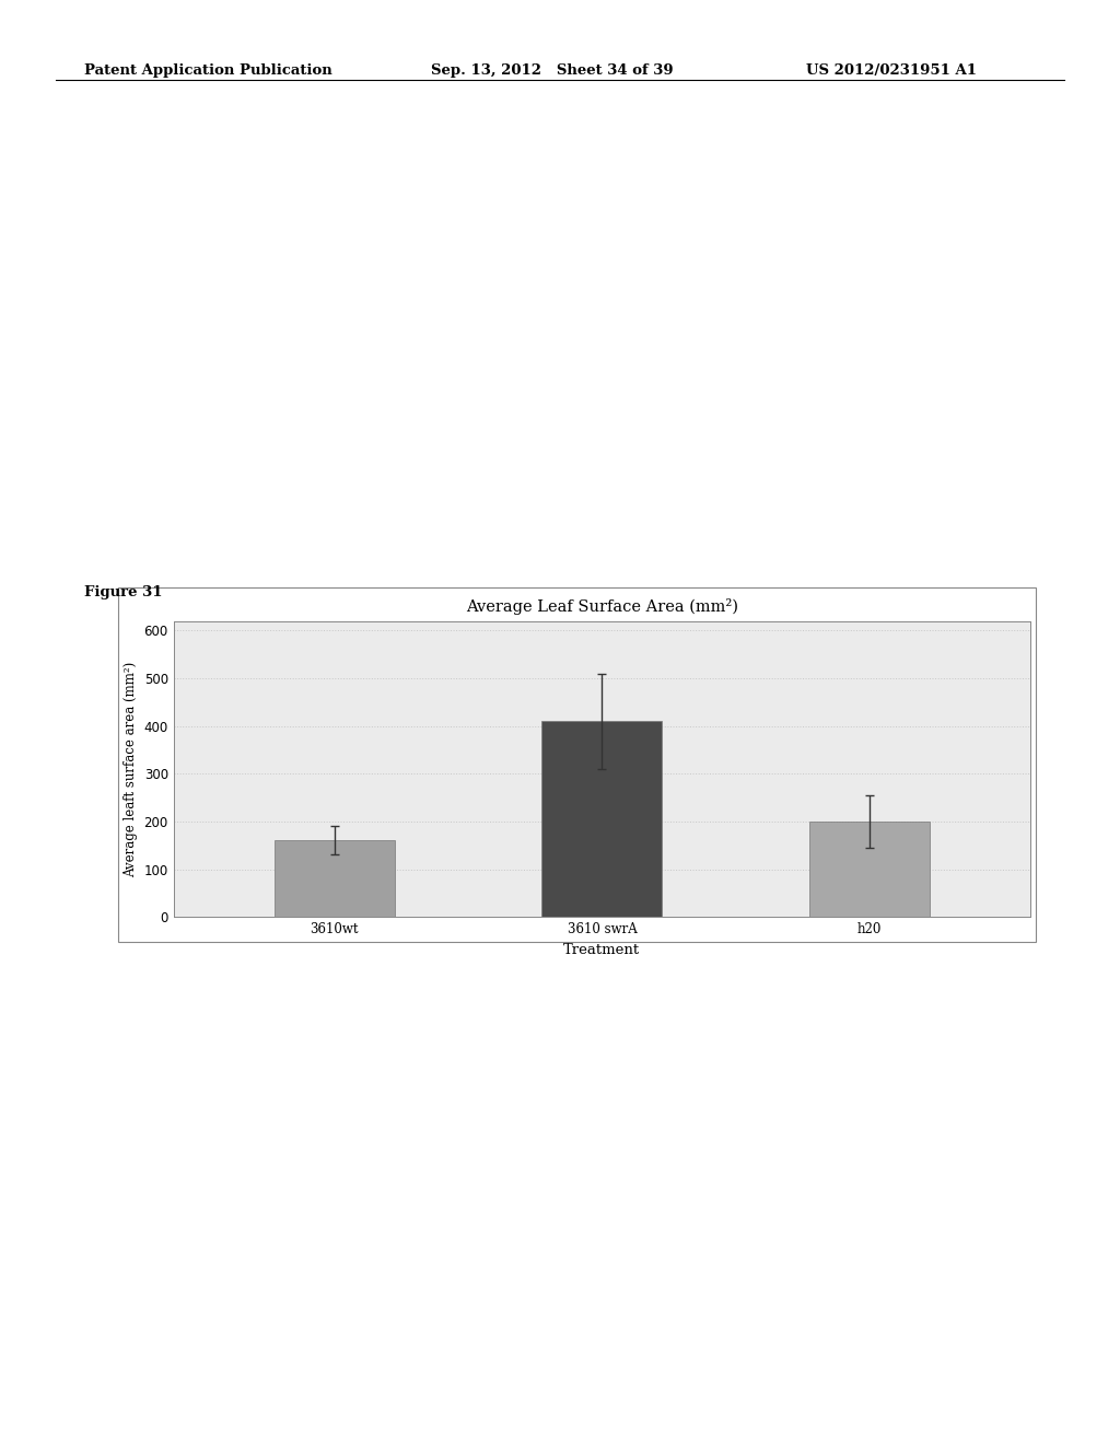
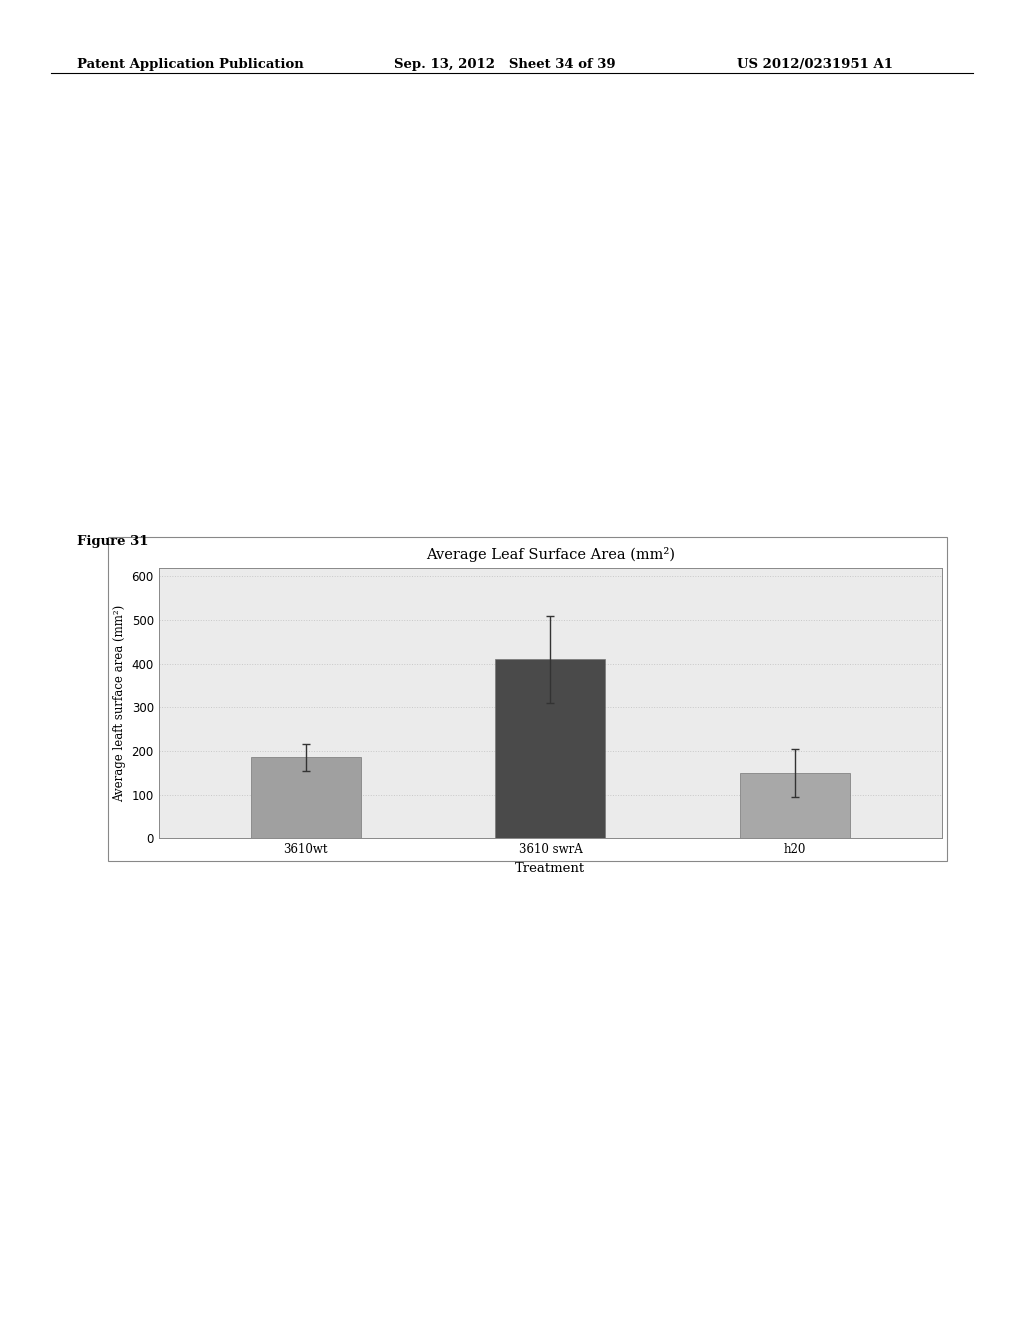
3610wt: 160 -> 185
h20: 200 -> 150
